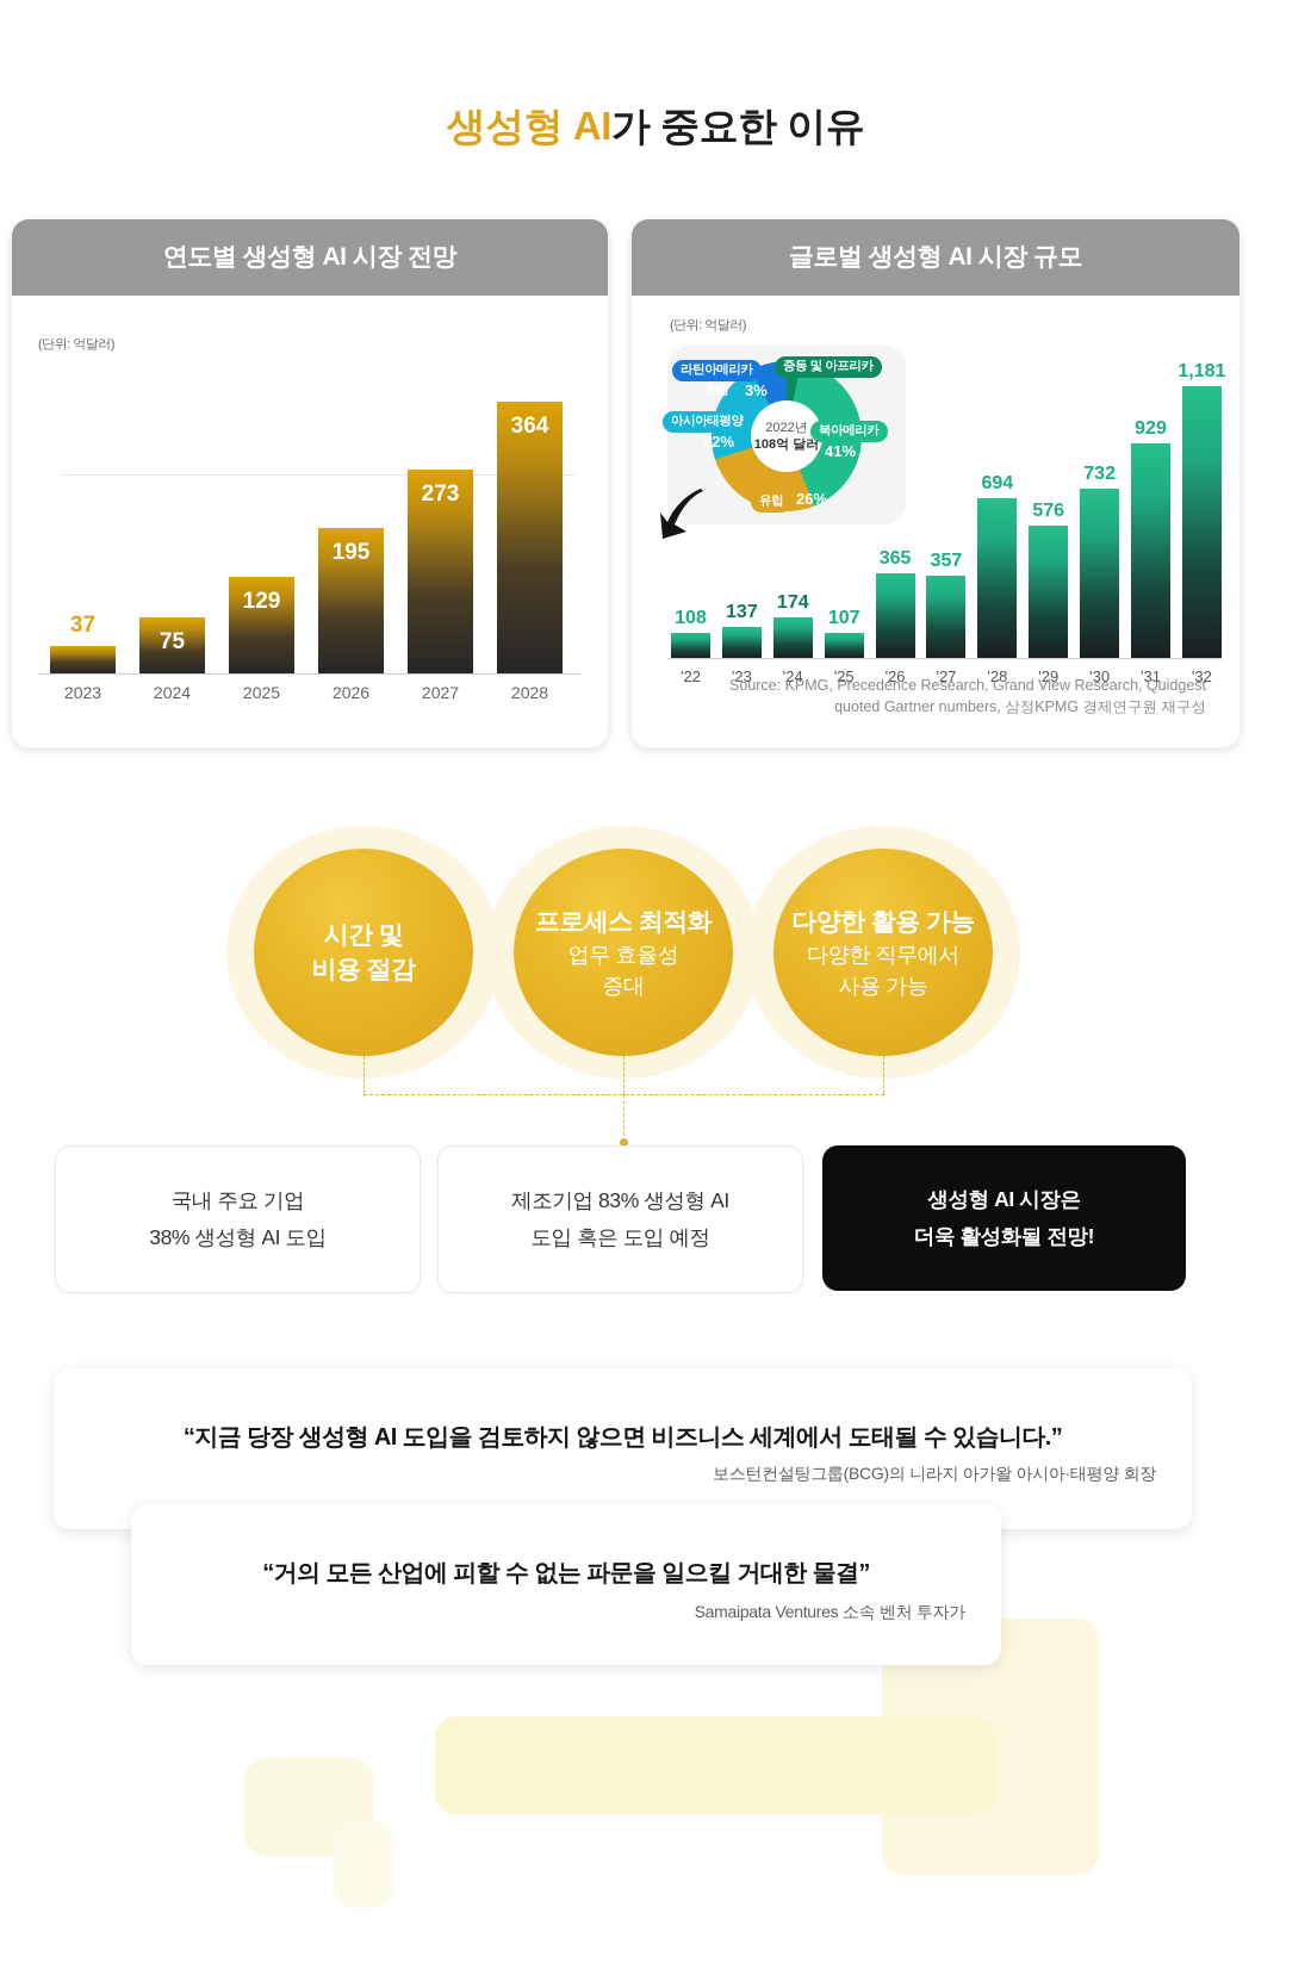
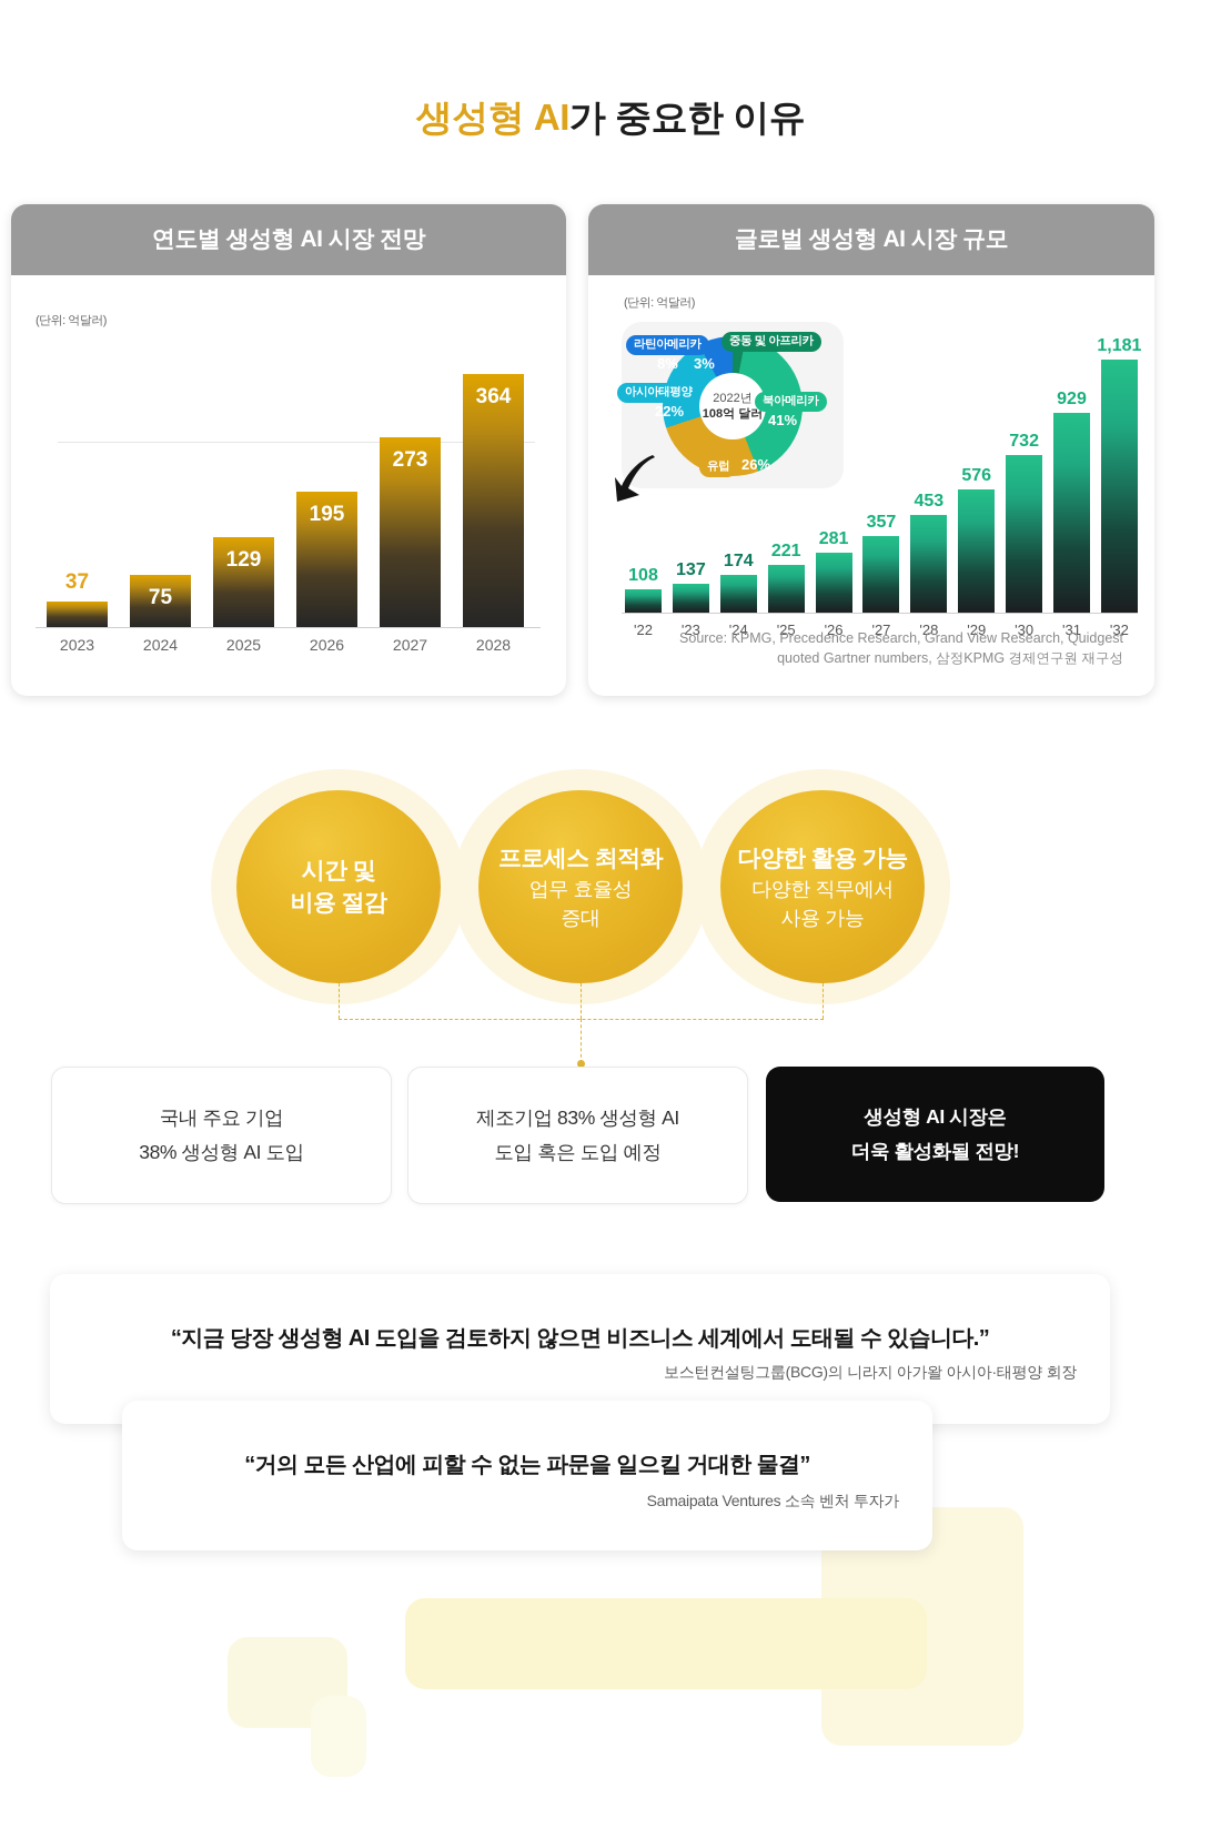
글로벌 생성형 AI 시장 규모/'25: 107 -> 221
글로벌 생성형 AI 시장 규모/'26: 365 -> 281
글로벌 생성형 AI 시장 규모/'28: 694 -> 453
